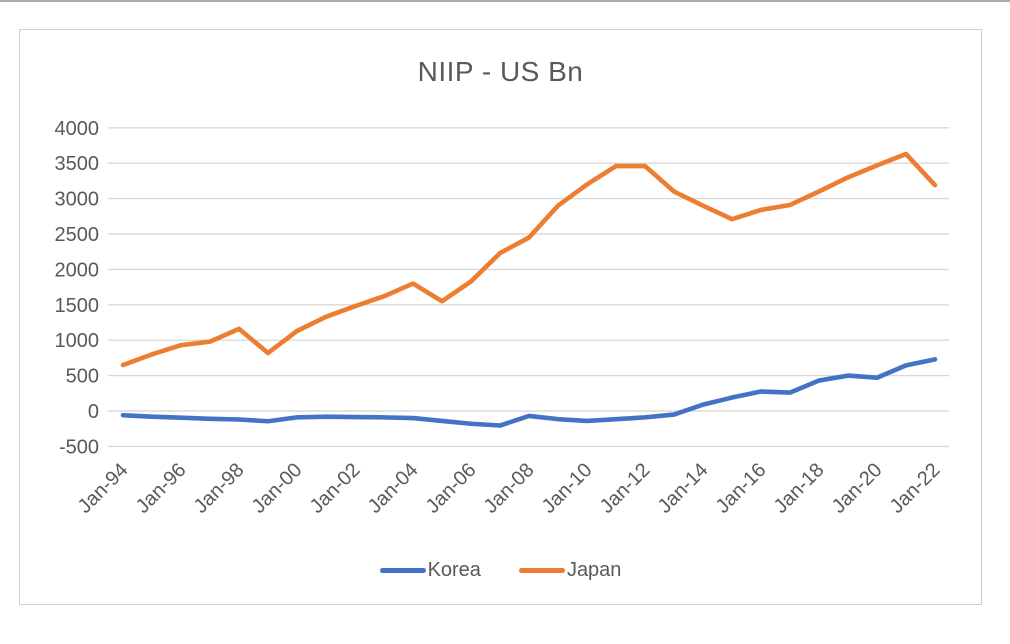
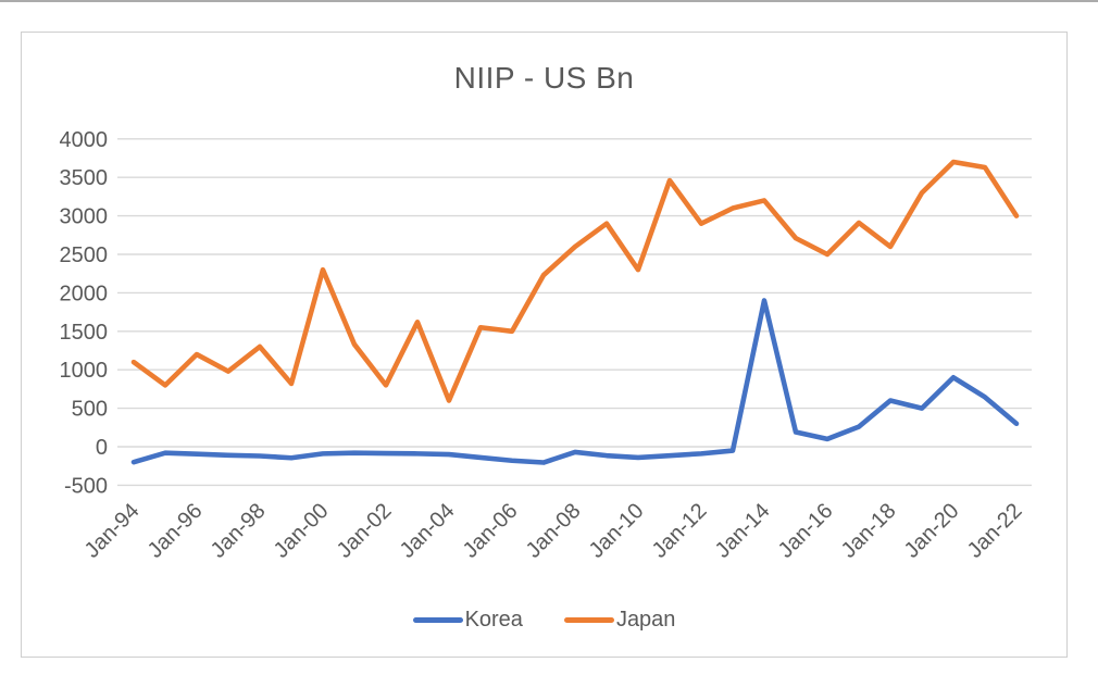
Korea/Jan-94: -100 -> -200
Japan/Jan-94: 600 -> 1100
Japan/Jan-96: 900 -> 1200
Japan/Jan-98: 1200 -> 1300
Japan/Jan-00: 1100 -> 2300
Japan/Jan-02: 1500 -> 800
Japan/Jan-04: 1800 -> 600
Japan/Jan-06: 1800 -> 1500
Japan/Jan-08: 2400 -> 2600
Japan/Jan-10: 3200 -> 2300
Japan/Jan-12: 3500 -> 2900
Korea/Jan-14: 100 -> 1900
Japan/Jan-14: 2900 -> 3200
Korea/Jan-16: 300 -> 100
Japan/Jan-16: 2800 -> 2500
Korea/Jan-18: 400 -> 600
Japan/Jan-18: 3100 -> 2600
Korea/Jan-20: 500 -> 900
Japan/Jan-20: 3500 -> 3700
Korea/Jan-22: 700 -> 300
Japan/Jan-22: 3200 -> 3000
